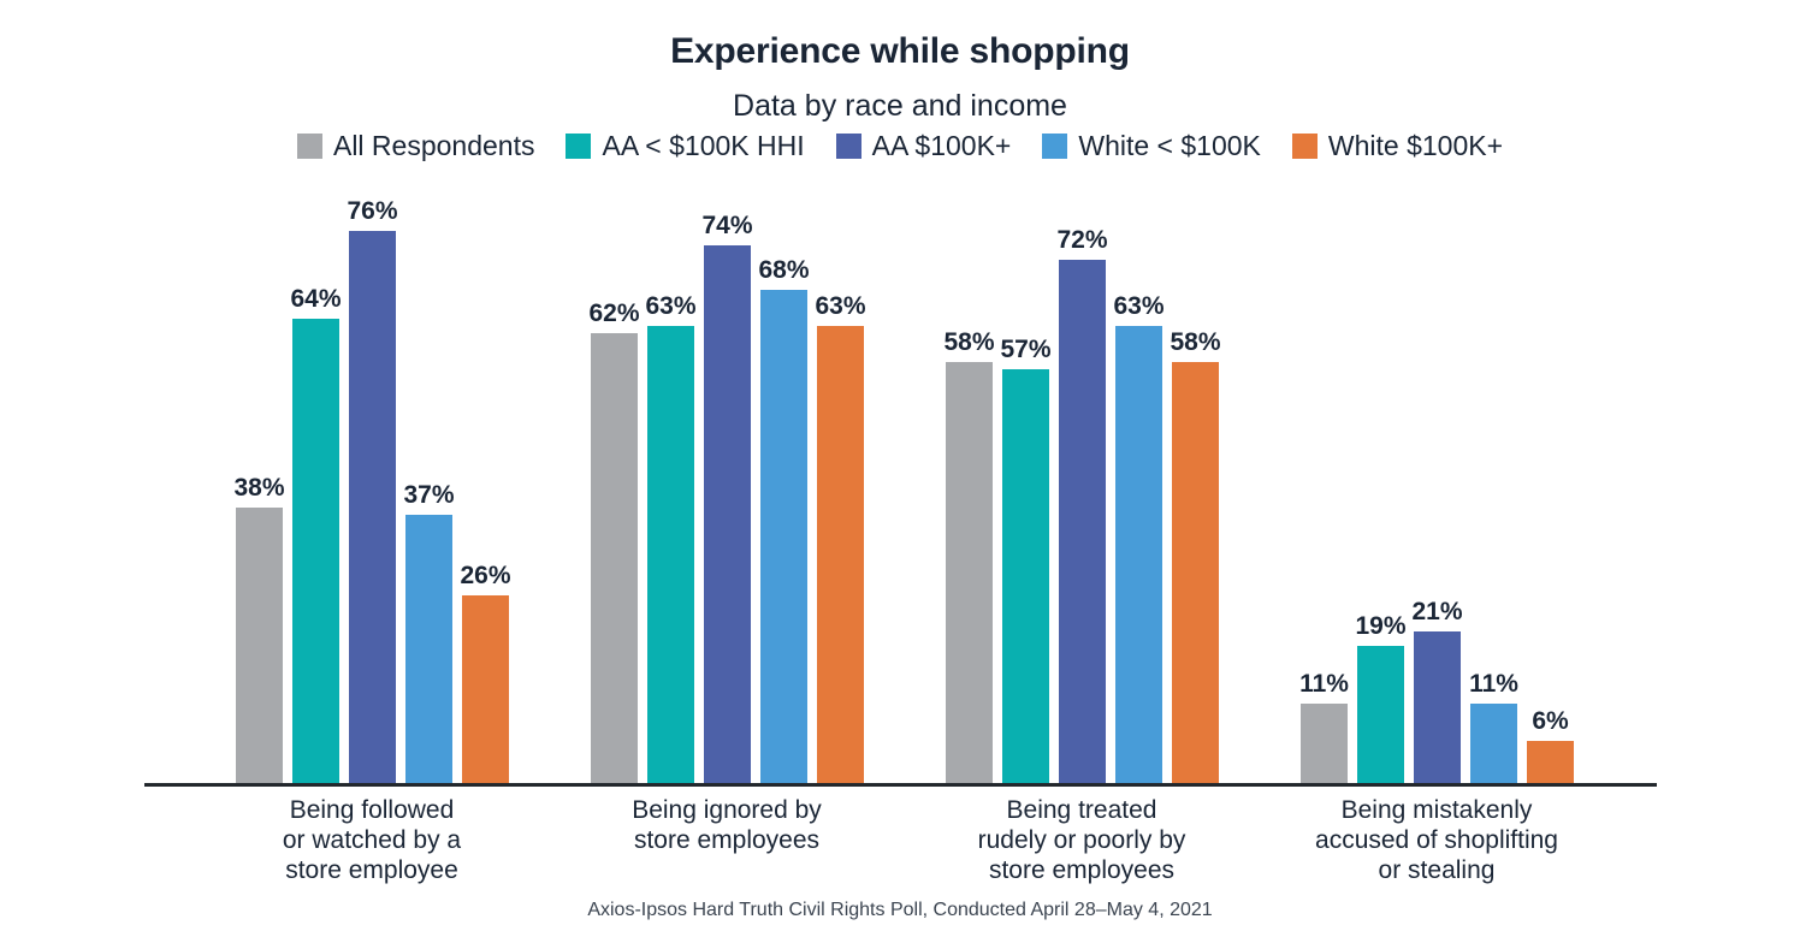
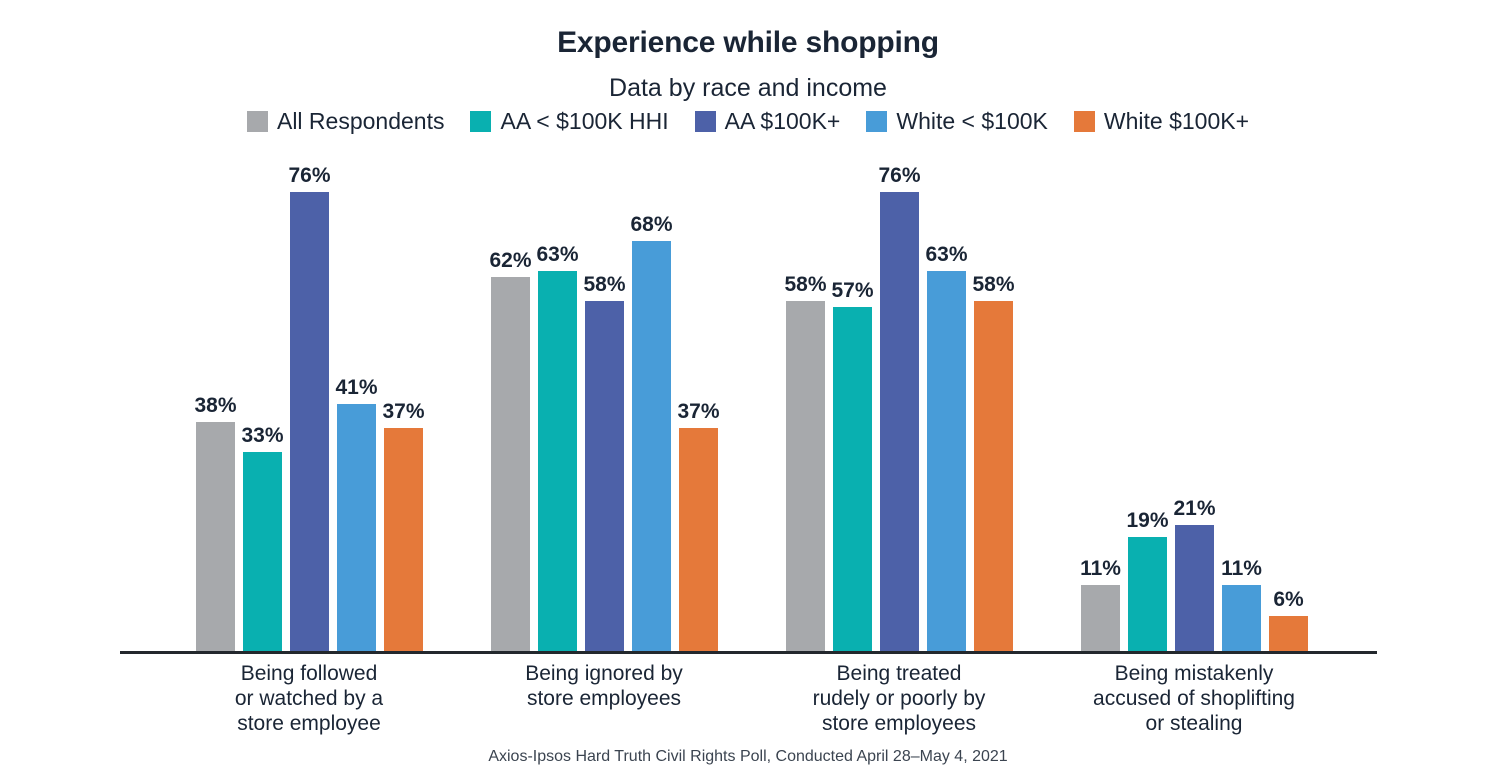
AA < $100K HHI/Being followed or watched by a store employee: 64% -> 33%
White < $100K/Being followed or watched by a store employee: 37% -> 41%
White $100K+/Being followed or watched by a store employee: 26% -> 37%
AA $100K+/Being ignored by store employees: 74% -> 58%
White $100K+/Being ignored by store employees: 63% -> 37%
AA $100K+/Being treated rudely or poorly by store employees: 72% -> 76%
